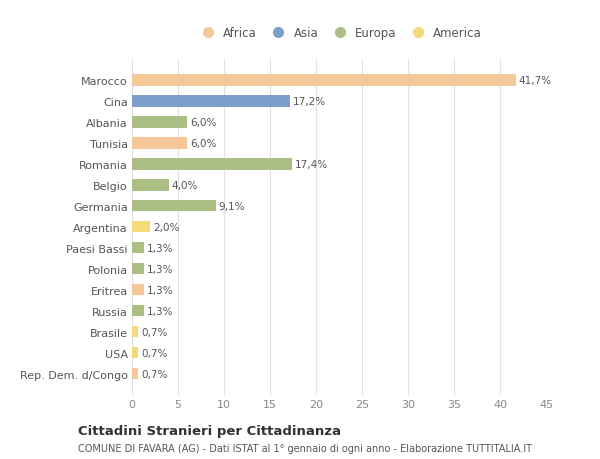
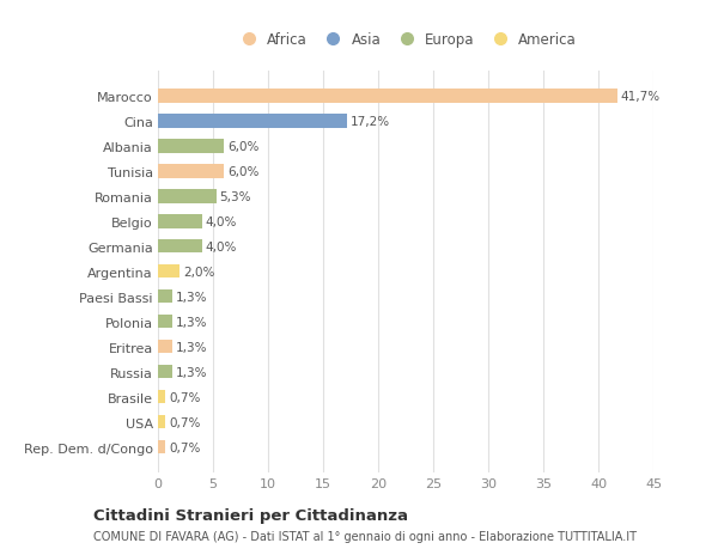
Romania: 17,4% -> 5,3%
Germania: 9,1% -> 4,0%
